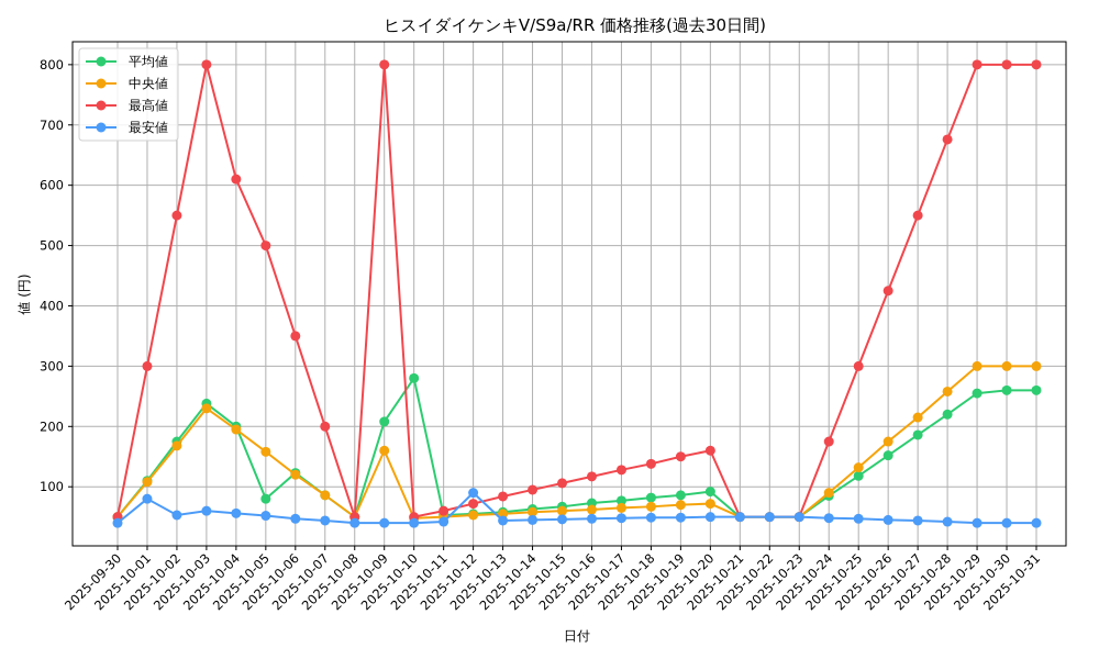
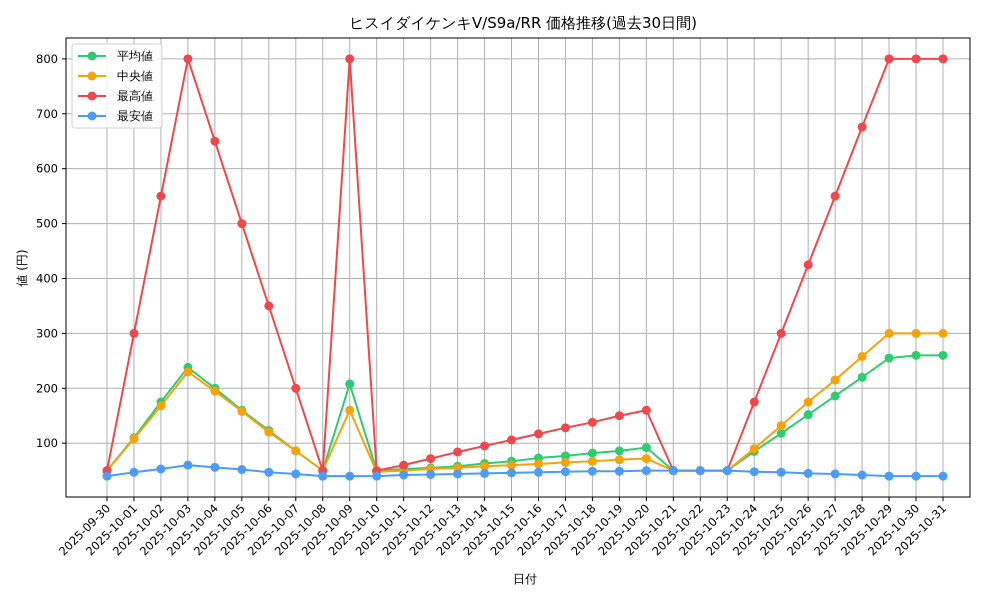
最安値/2025-10-01: 80 -> 50
最高値/2025-10-04: 610 -> 650
平均値/2025-10-05: 80 -> 160
平均値/2025-10-10: 280 -> 50
最安値/2025-10-12: 90 -> 40
